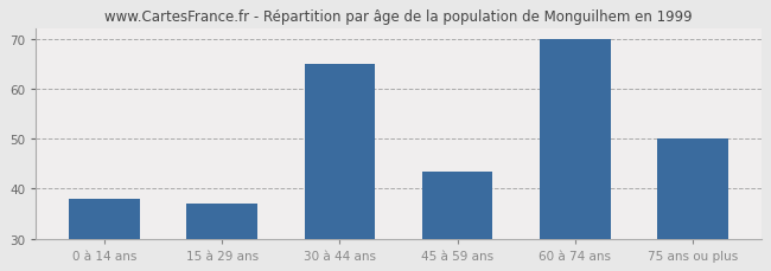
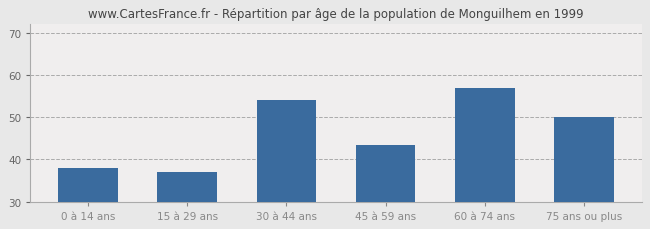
30 à 44 ans: 65.0 -> 54.0
60 à 74 ans: 70.0 -> 57.0
